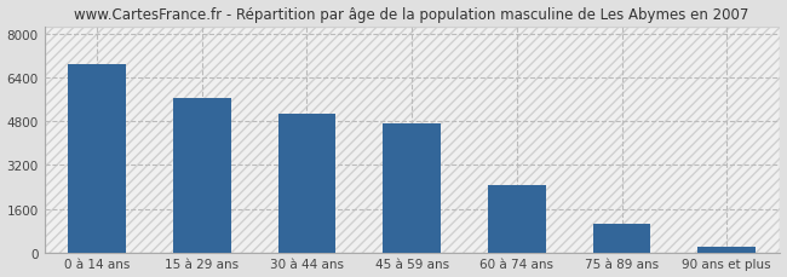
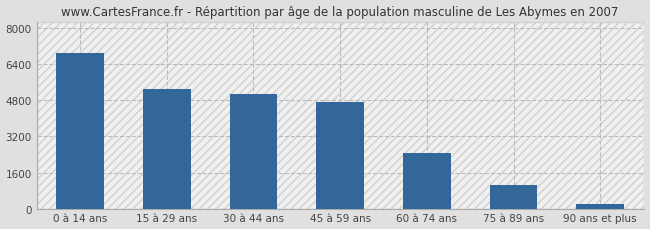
15 à 29 ans: 5650 -> 5300
